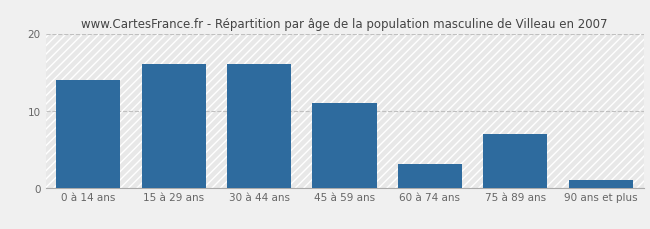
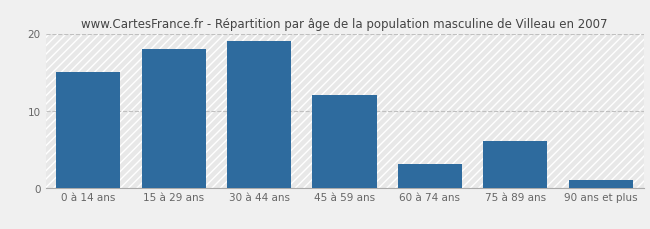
0 à 14 ans: 14 -> 15
15 à 29 ans: 16 -> 18
30 à 44 ans: 16 -> 19
45 à 59 ans: 11 -> 12
75 à 89 ans: 7 -> 6
